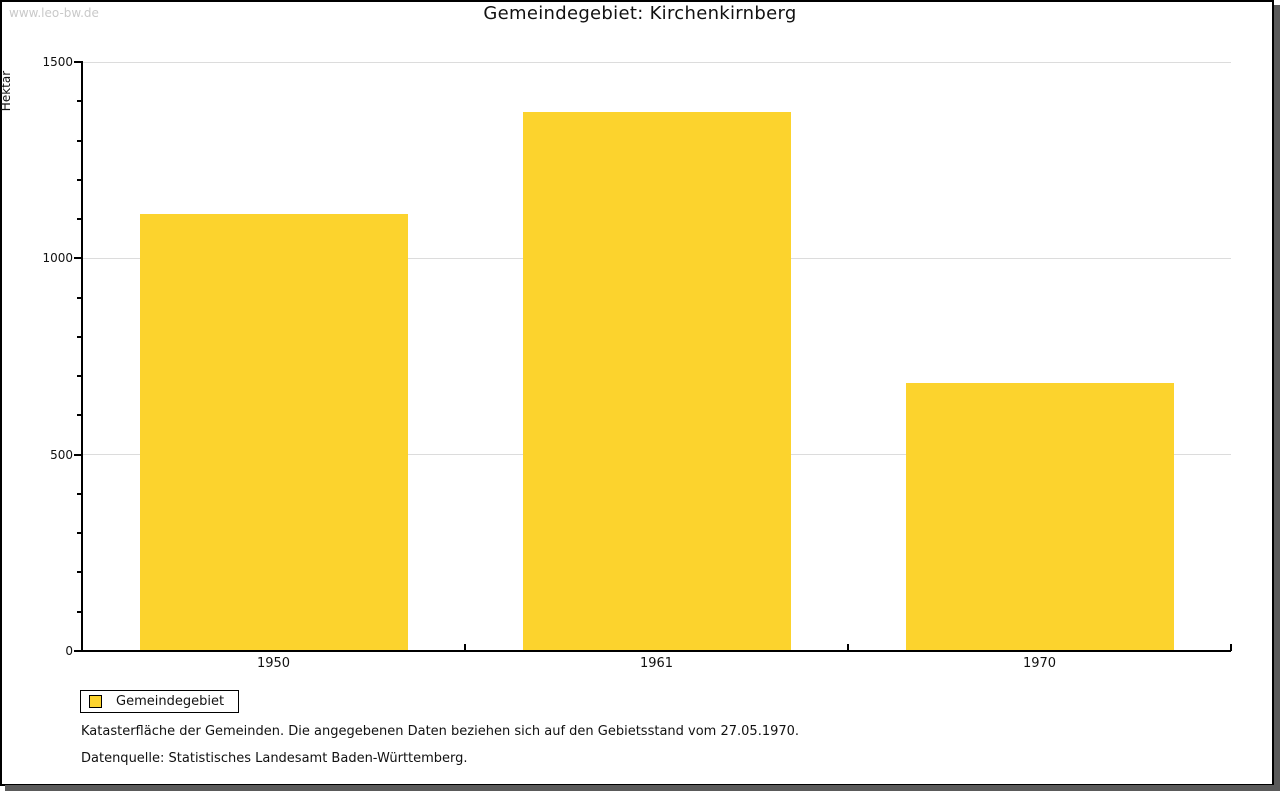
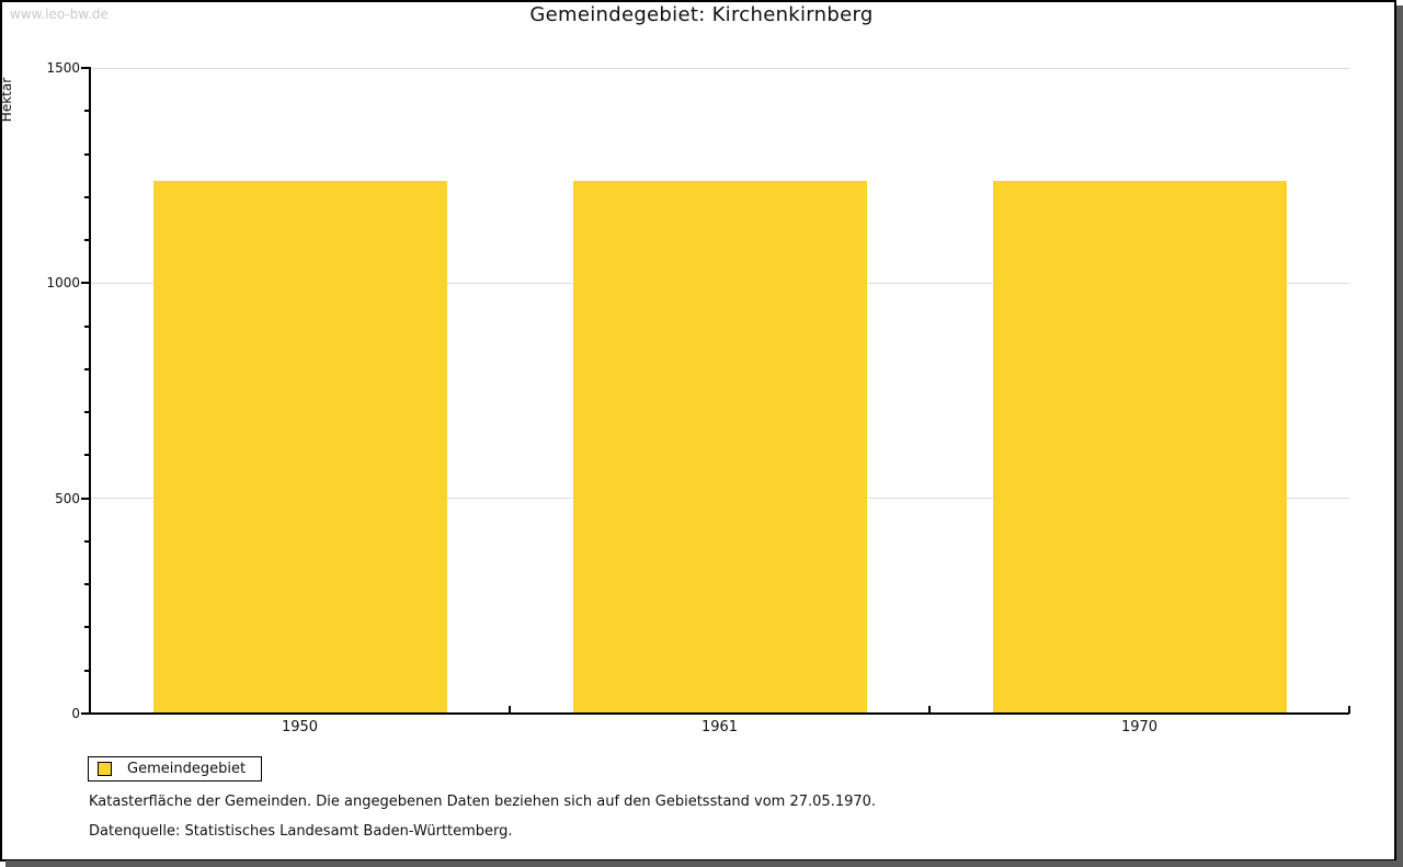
1950: 1110 -> 1240
1961: 1370 -> 1240
1970: 680 -> 1240
